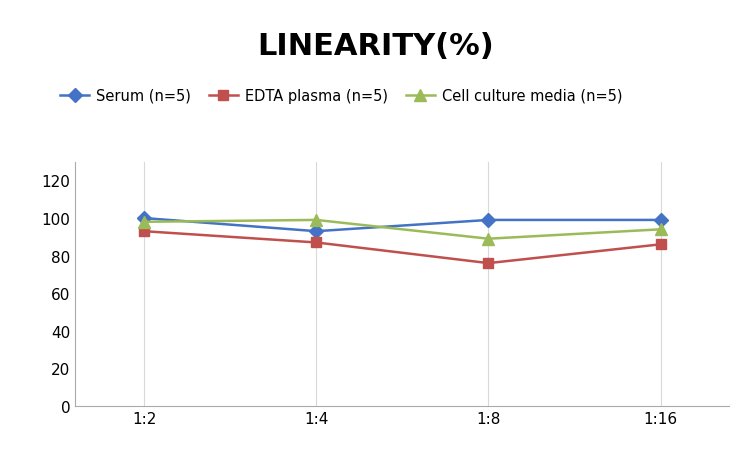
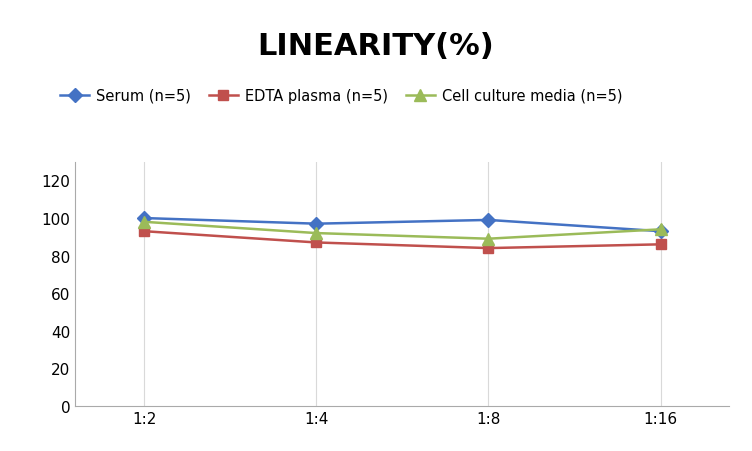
Serum (n=5)/1:4: 93 -> 97
Cell culture media (n=5)/1:4: 99 -> 92
EDTA plasma (n=5)/1:8: 76 -> 84
Serum (n=5)/1:16: 99 -> 93
